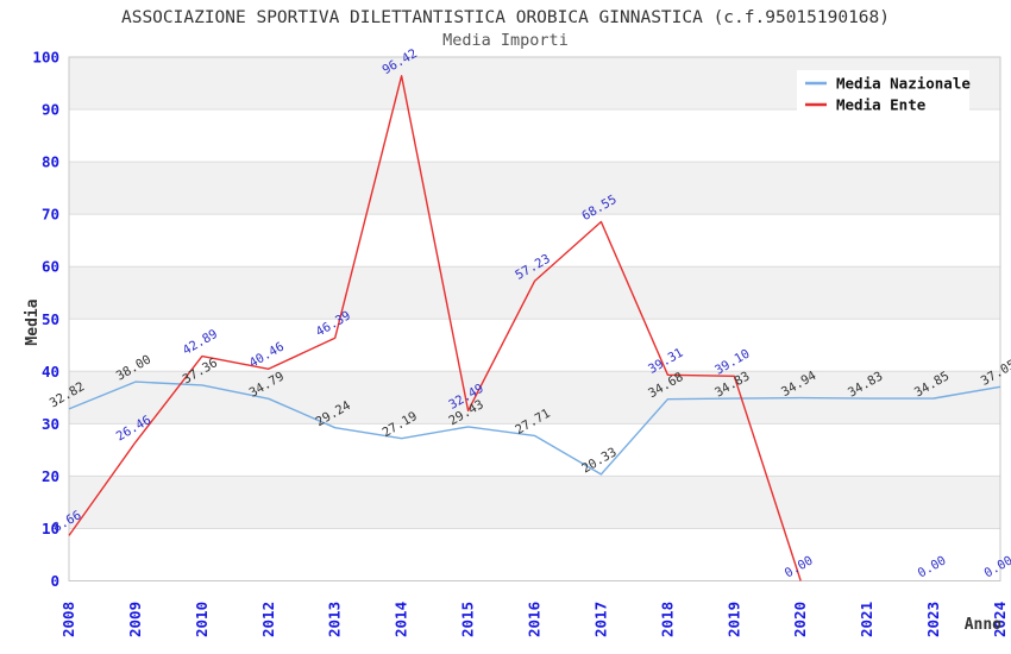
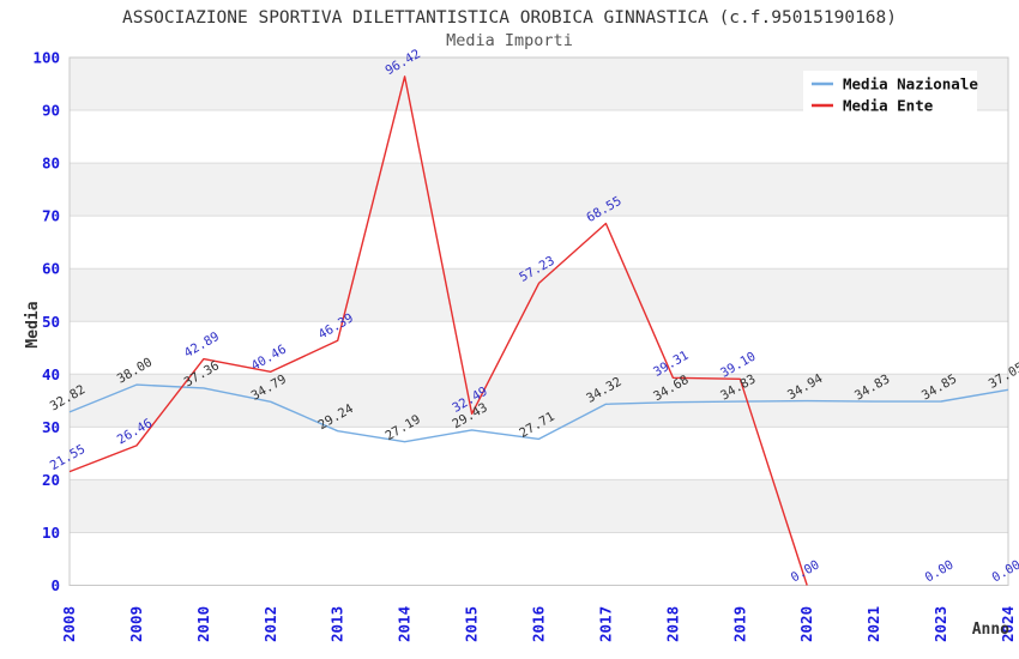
Media Ente/2008: 8.66 -> 21.55
Media Nazionale/2017: 20.33 -> 34.32
